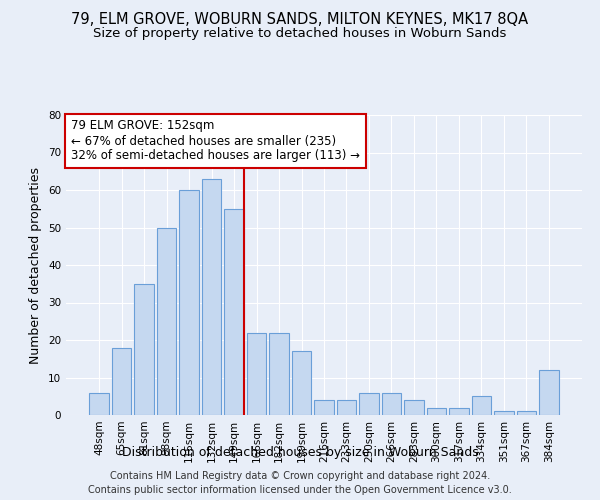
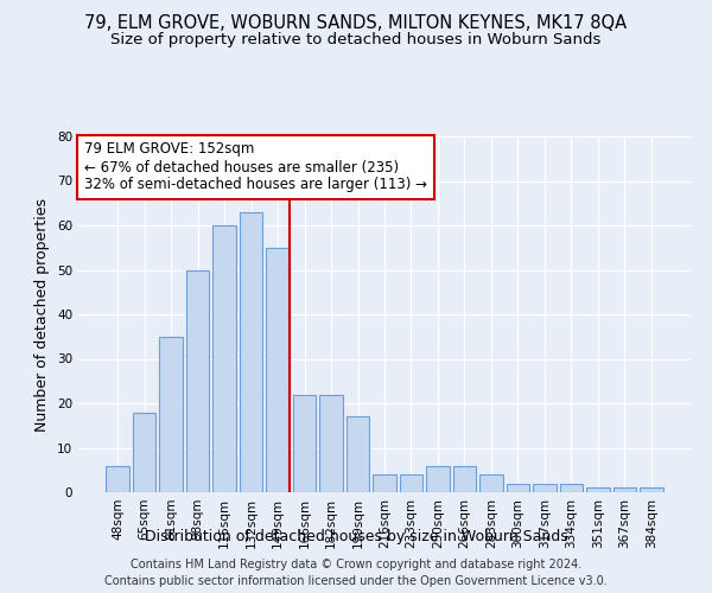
334sqm: 5 -> 2
384sqm: 12 -> 1
